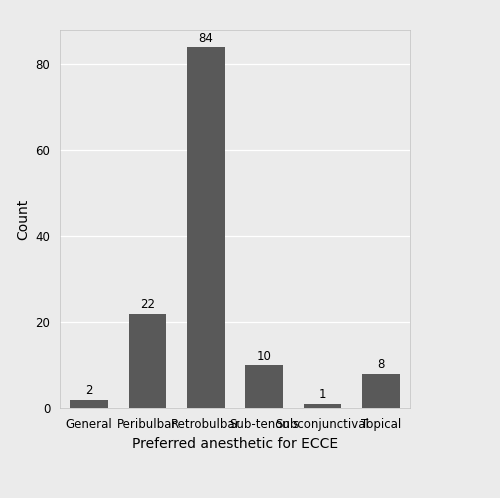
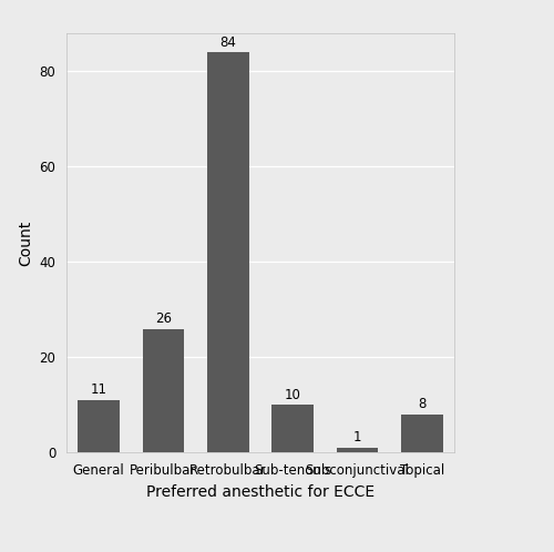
General: 2 -> 11
Peribulbar: 22 -> 26
